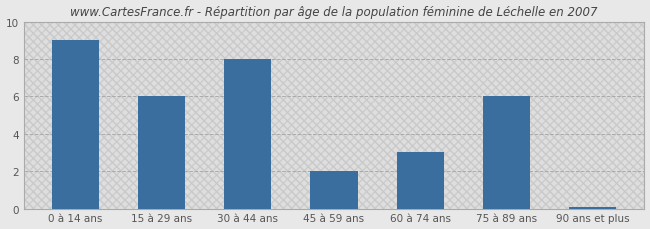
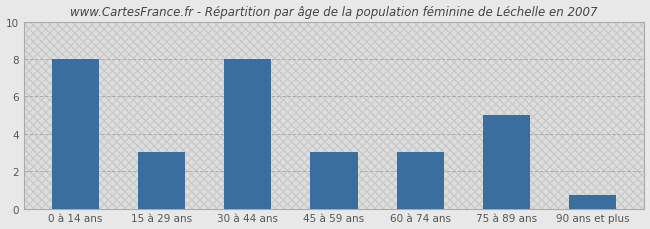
0 à 14 ans: 9.0 -> 8.0
15 à 29 ans: 6.0 -> 3.0
45 à 59 ans: 2.0 -> 3.0
75 à 89 ans: 6.0 -> 5.0
90 ans et plus: 0.1 -> 0.7
